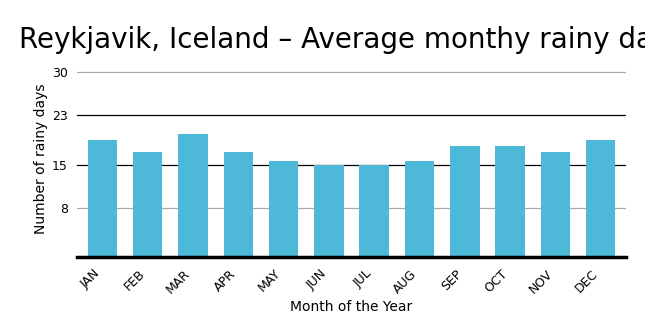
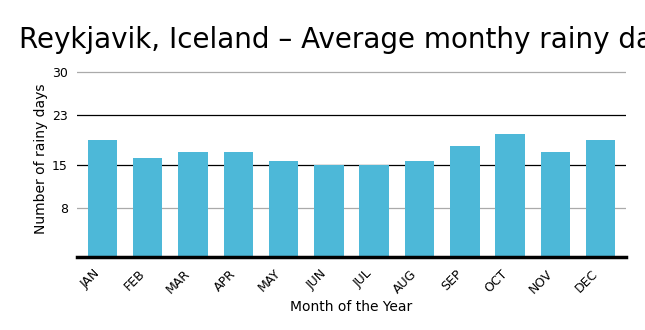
FEB: 17.0 -> 16.0
MAR: 20.0 -> 17.0
OCT: 18.0 -> 20.0
